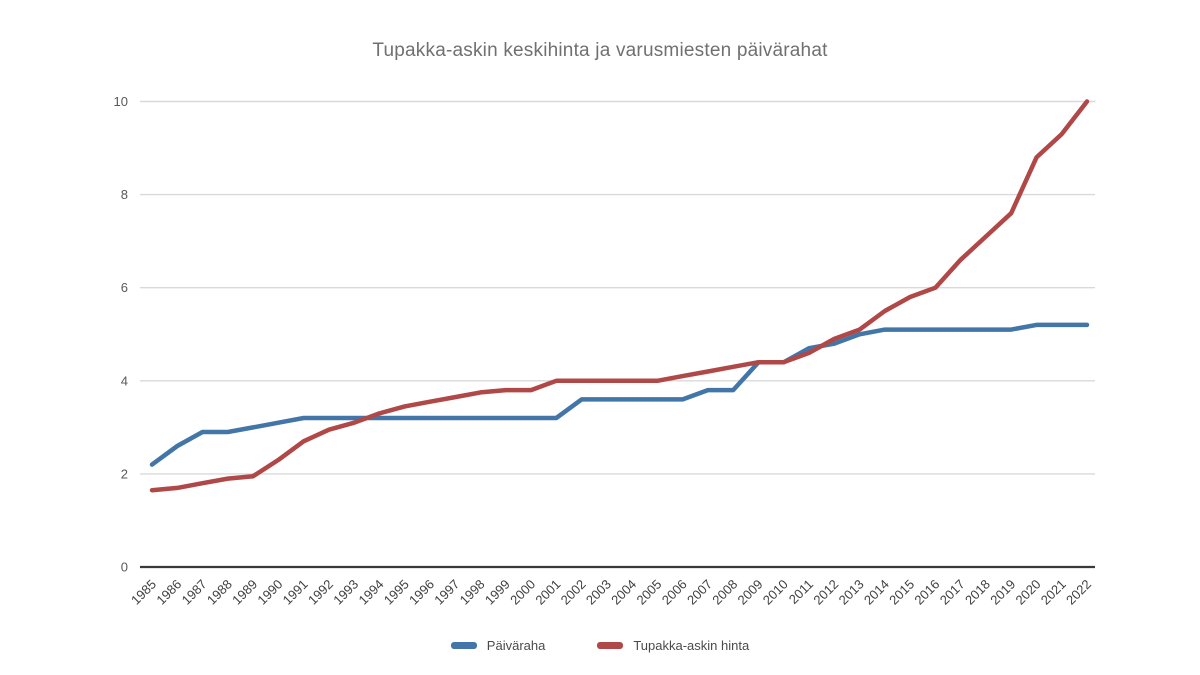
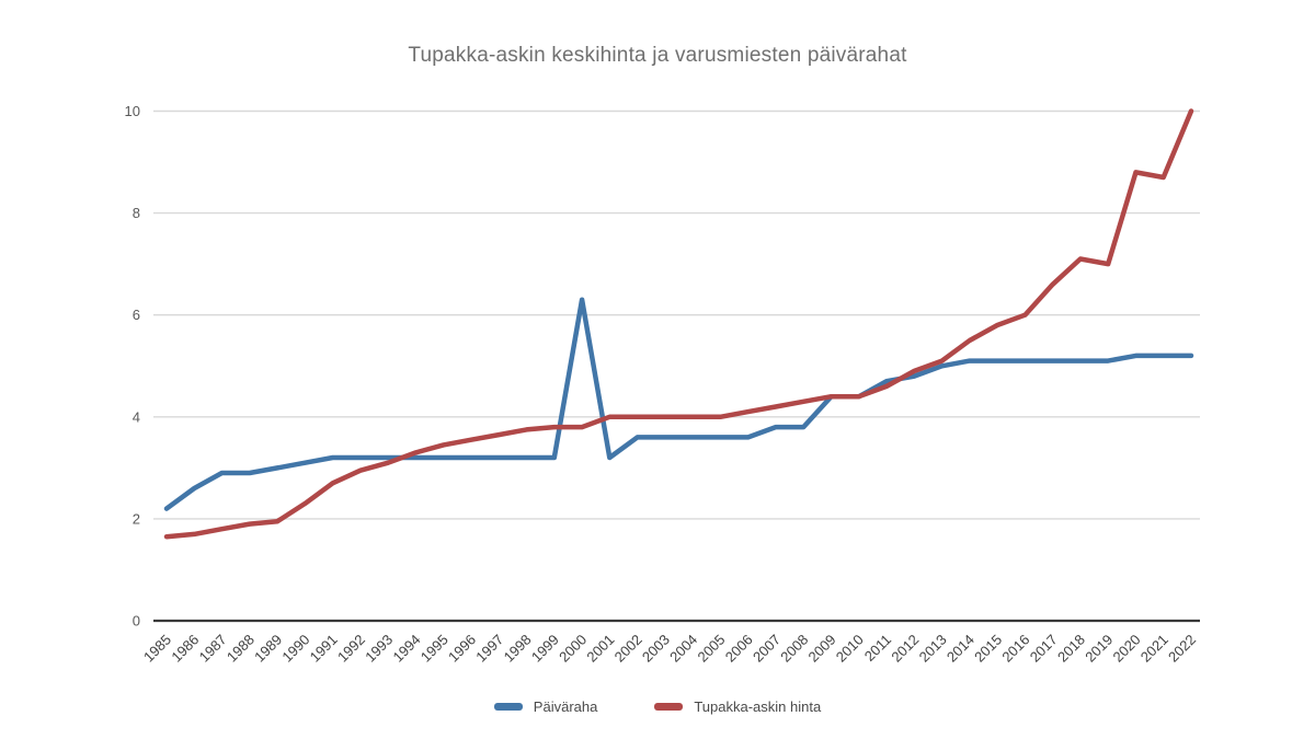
Päiväraha/2000: 3.2 -> 6.3
Tupakka-askin hinta/2019: 7.6 -> 7.0
Tupakka-askin hinta/2021: 9.3 -> 8.7
